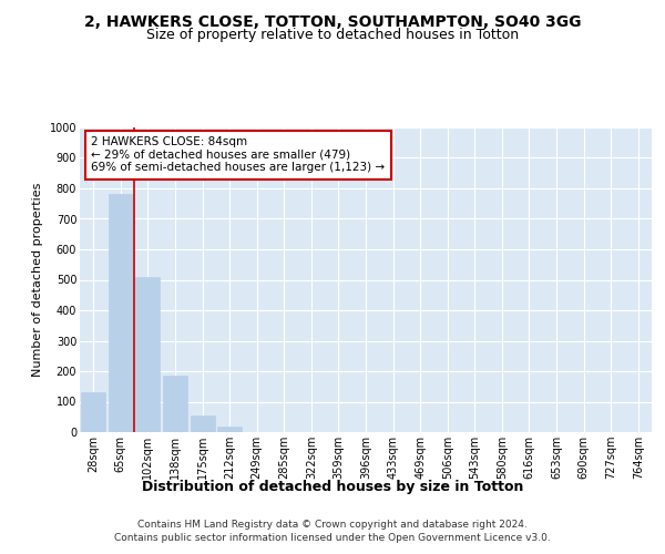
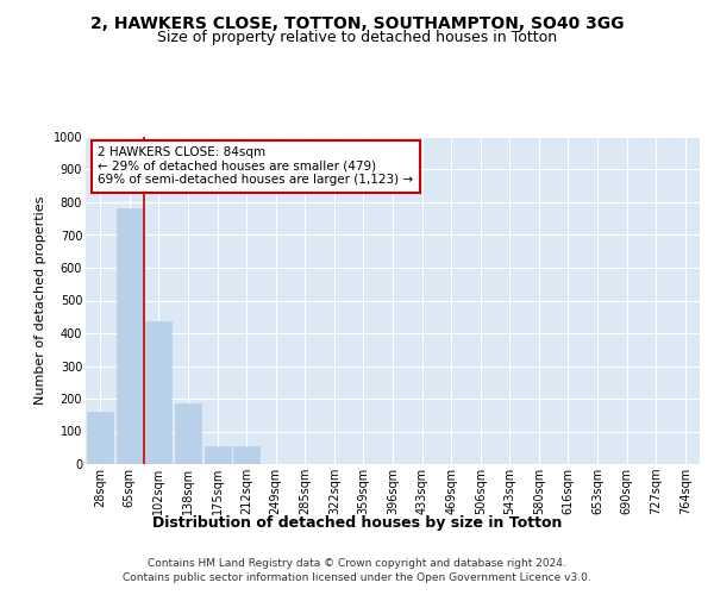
28sqm: 130 -> 160
102sqm: 510 -> 435
212sqm: 20 -> 55
